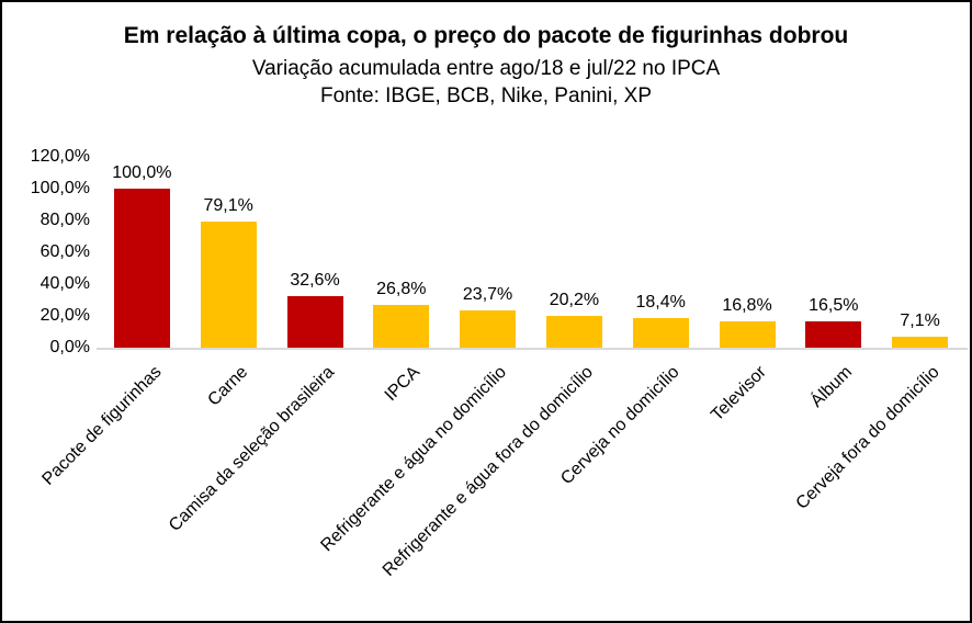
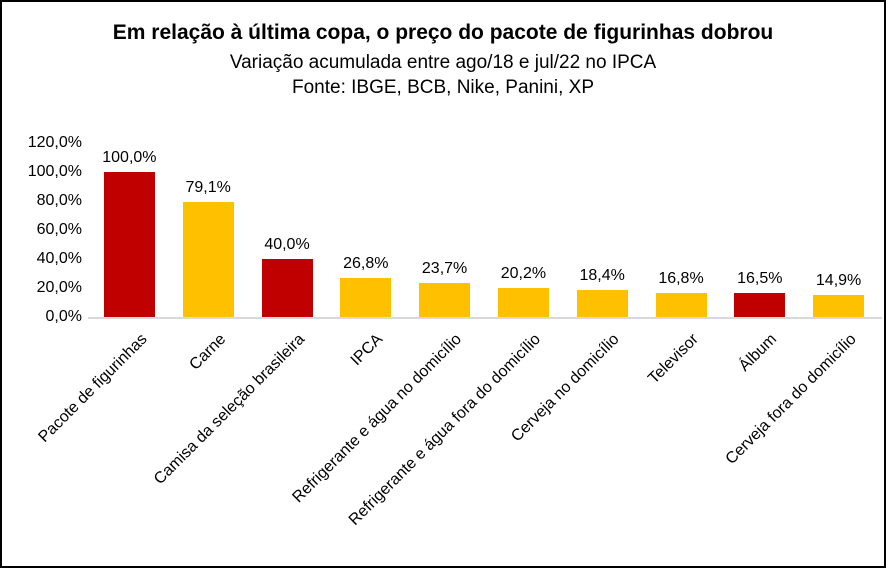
Camisa da seleção brasileira: 32,6% -> 40,0%
Cerveja fora do domicílio: 7,1% -> 14,9%
